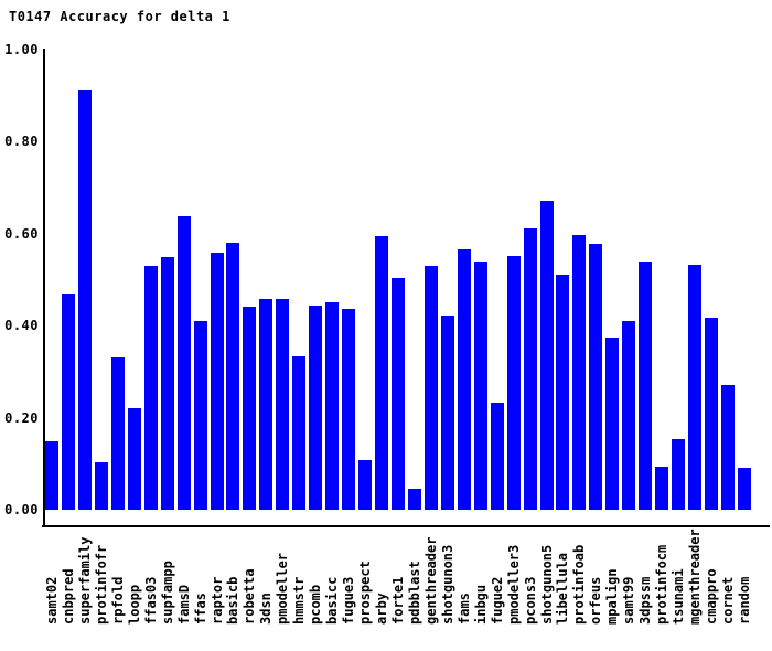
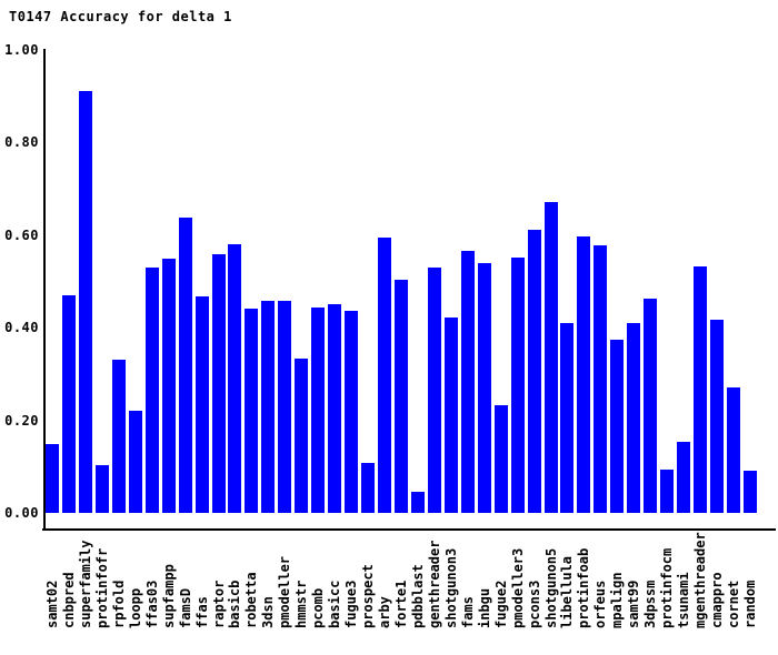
ffas: 0.41 -> 0.47
libellula: 0.51 -> 0.41
3dpssm: 0.54 -> 0.46
